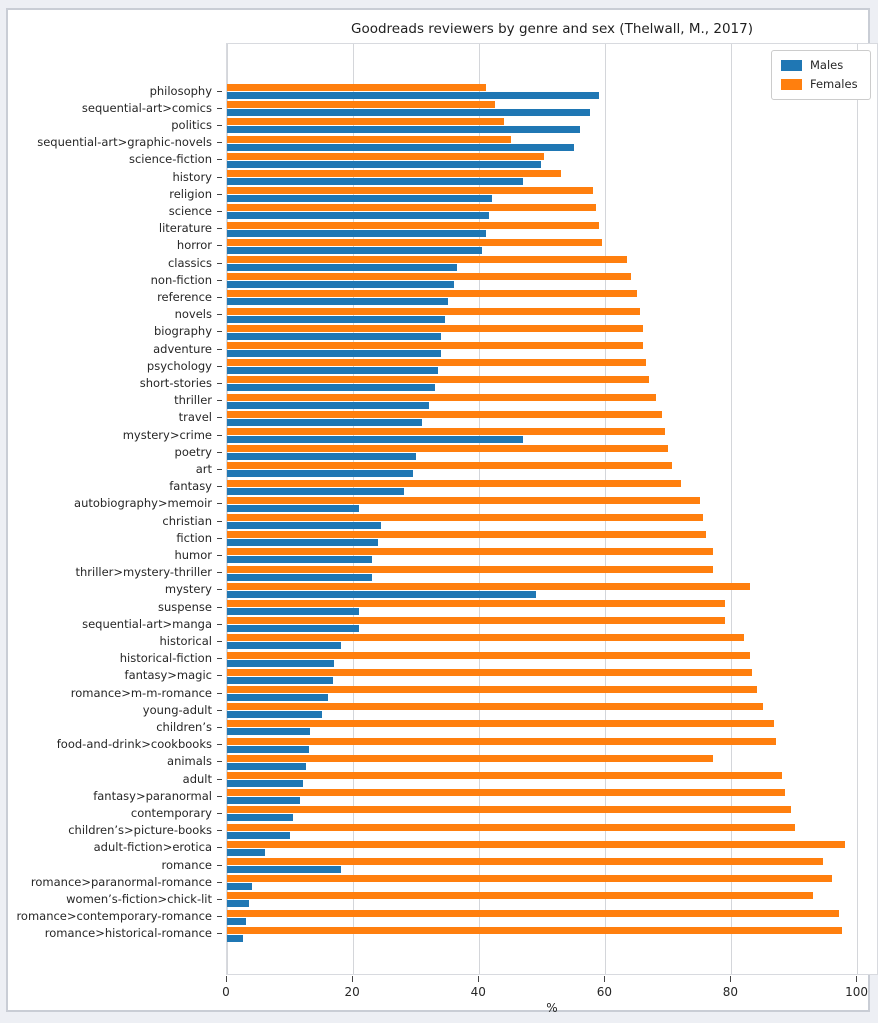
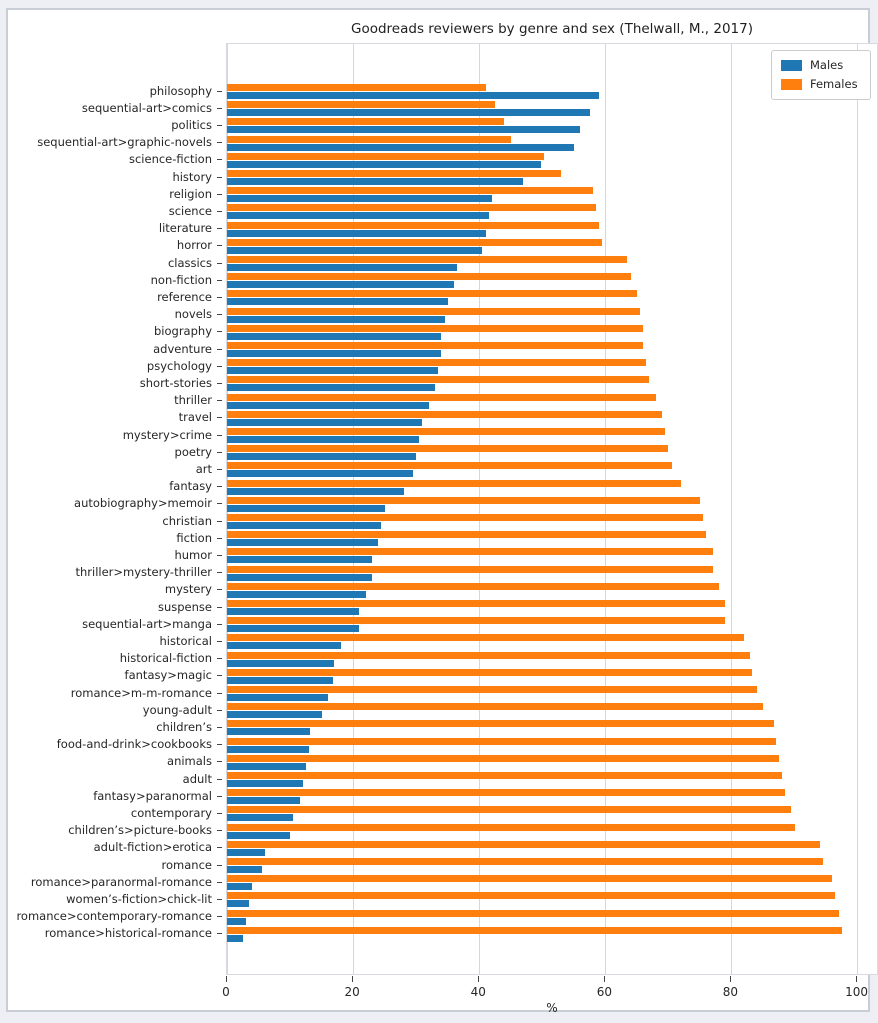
Males/mystery>crime: 47 -> 30
Males/autobiography>memoir: 21 -> 25
Males/mystery: 49 -> 22
Females/mystery: 83 -> 78
Females/animals: 77 -> 88
Females/adult-fiction>erotica: 98 -> 94
Males/romance: 18 -> 6
Females/women’s-fiction>chick-lit: 93 -> 96
